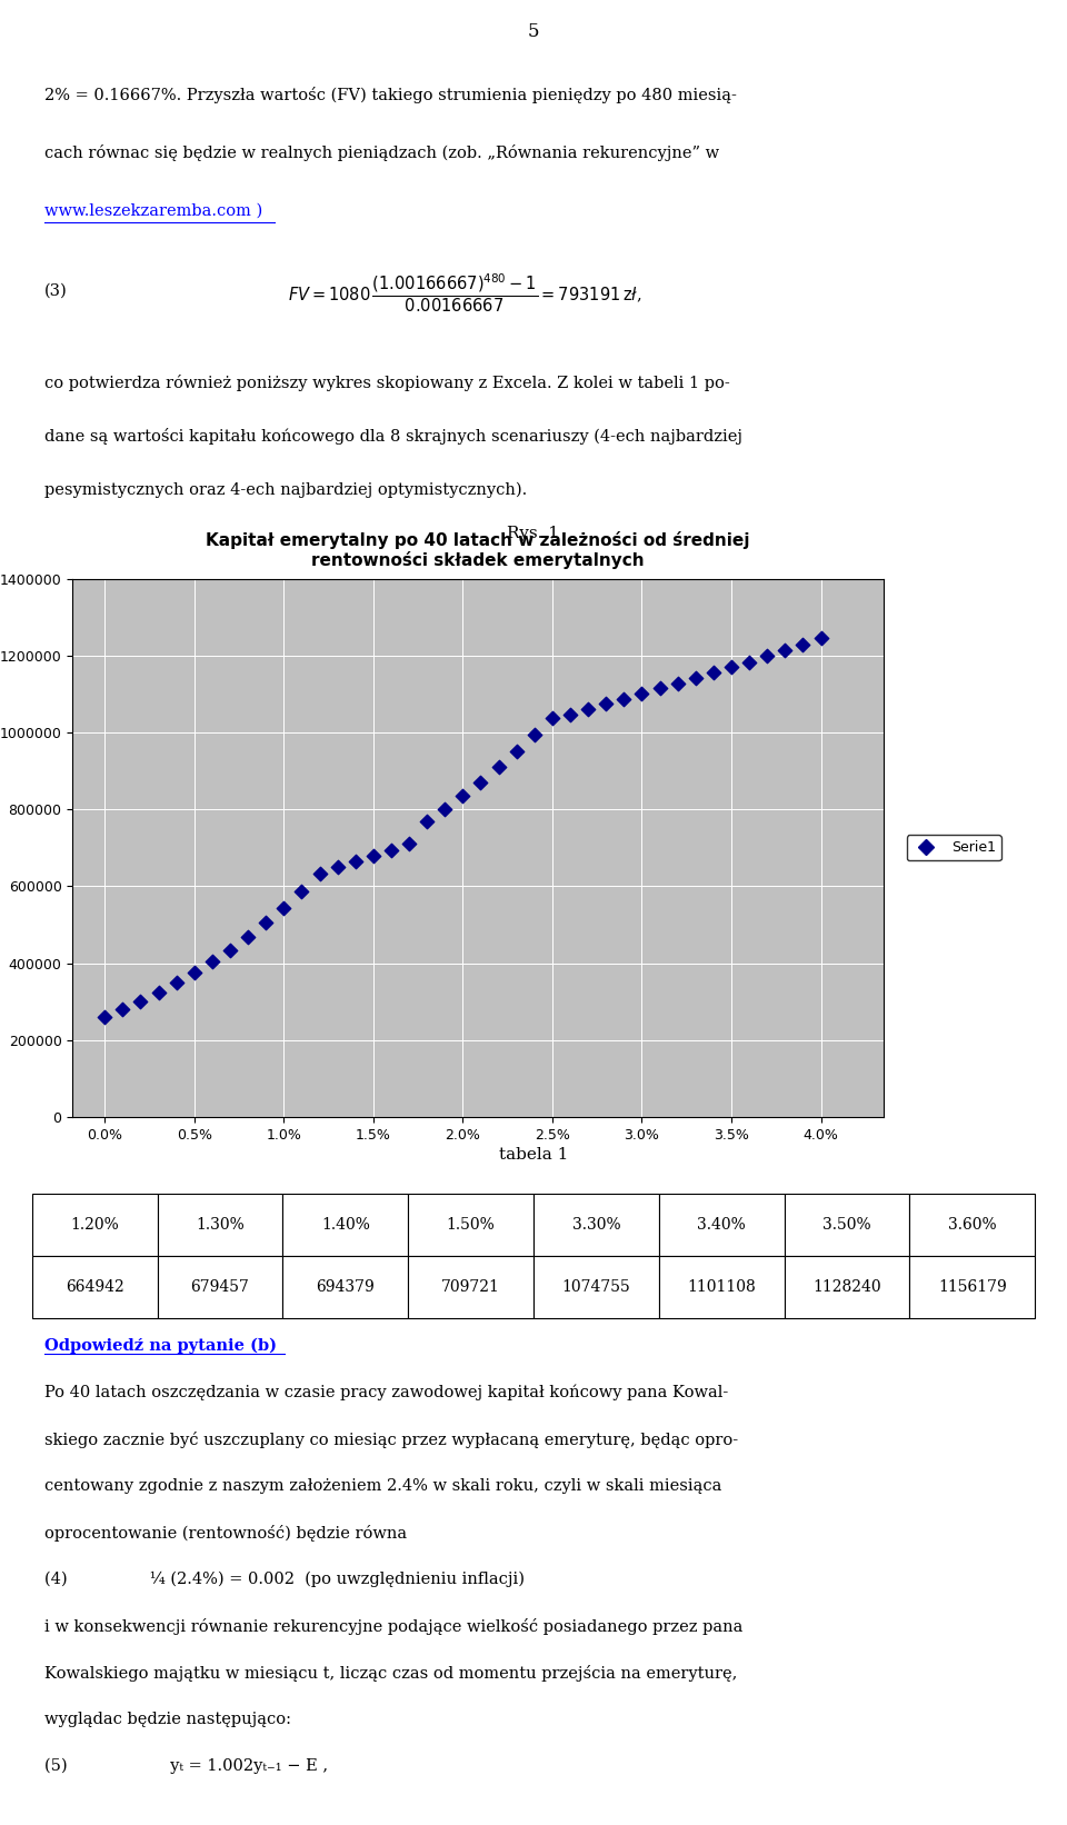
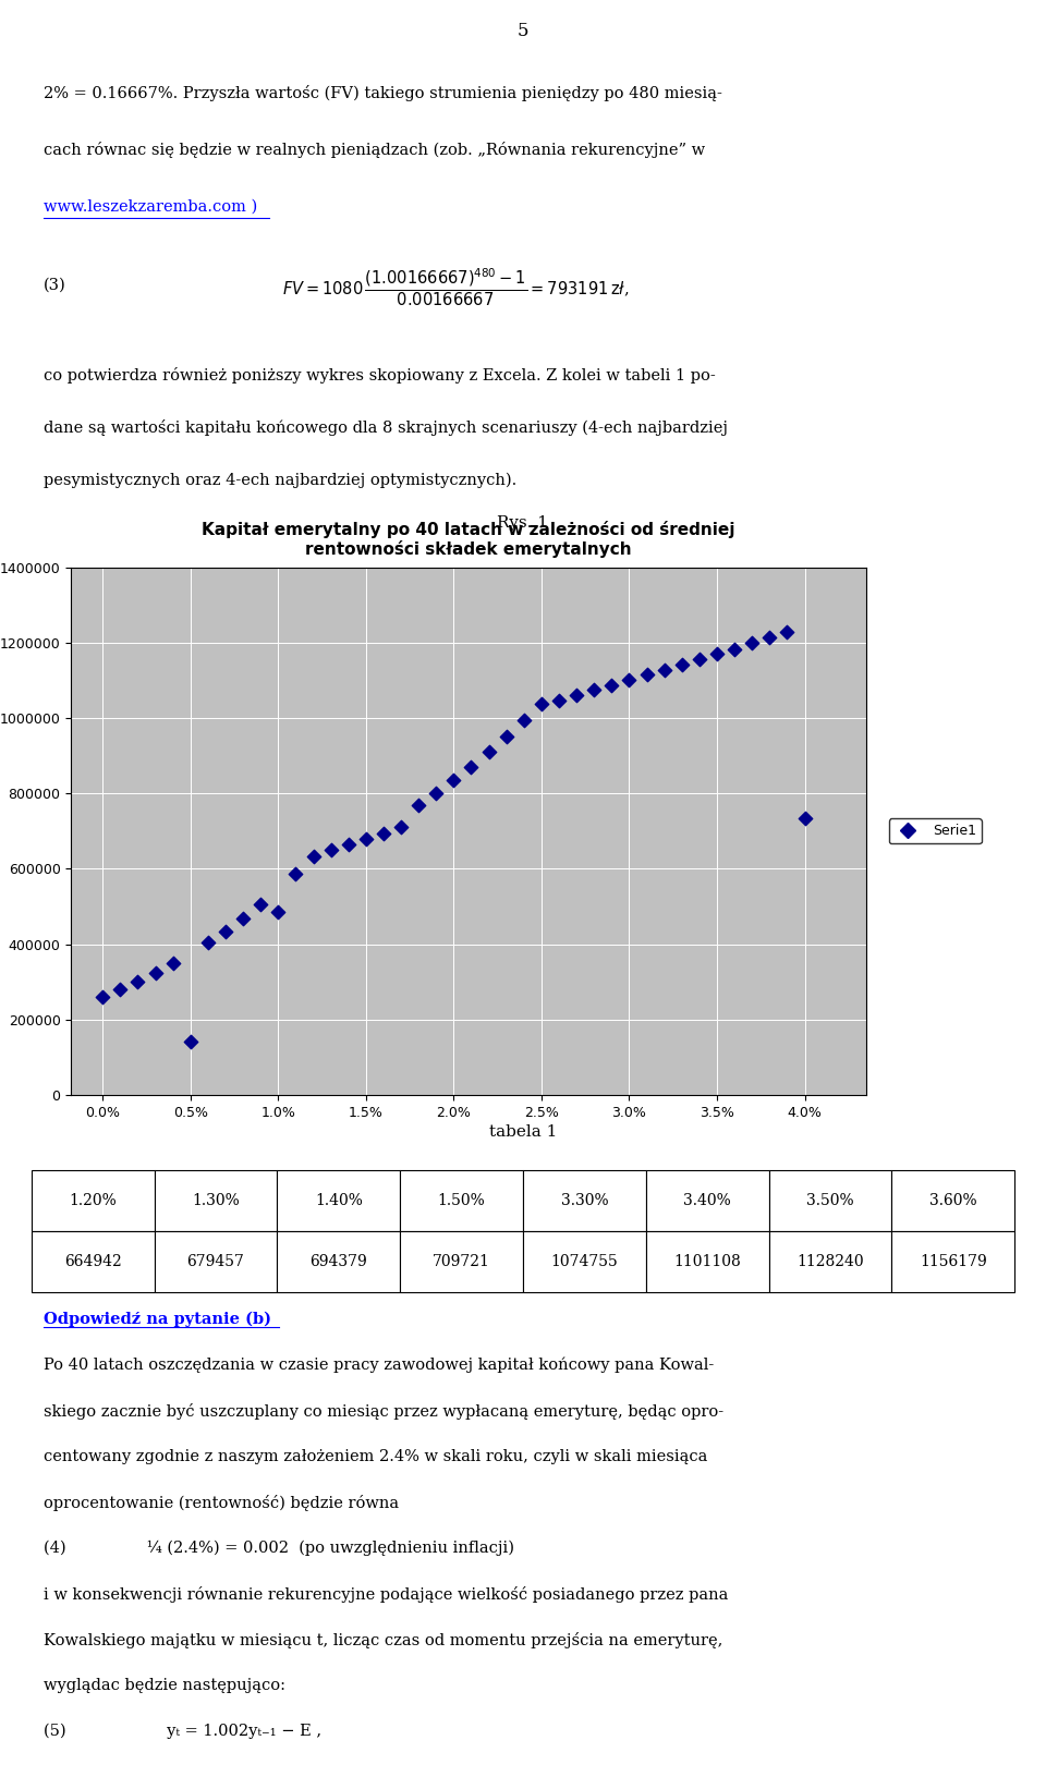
0.5%: 375000 -> 140000
1.0%: 544000 -> 485000
4.0%: 1246000 -> 735000
